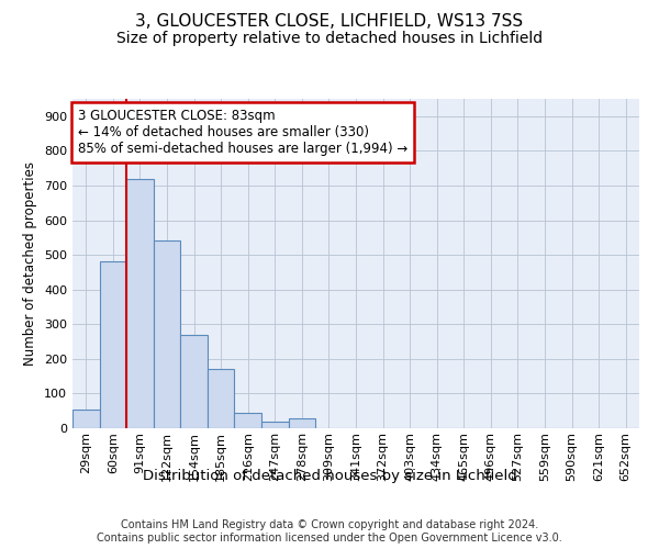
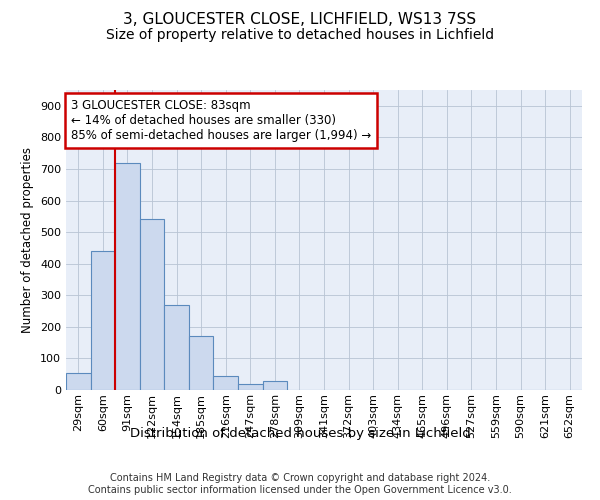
60sqm: 480 -> 440
